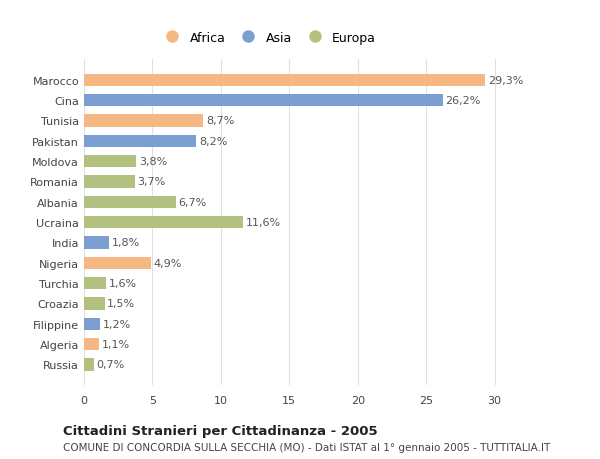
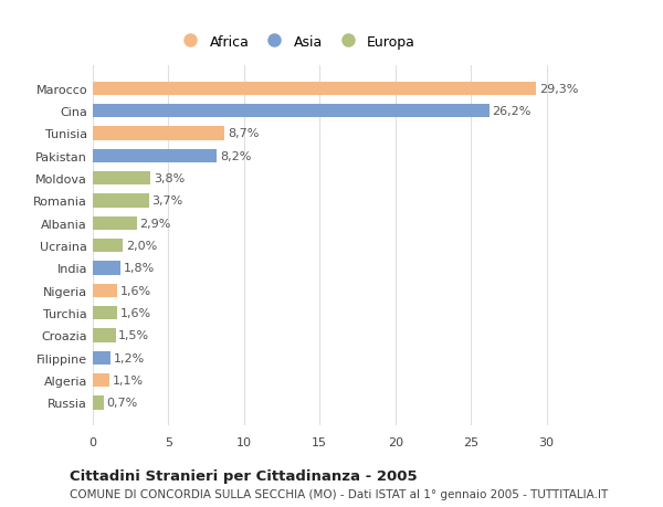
Albania: 6,7% -> 2,9%
Ucraina: 11,6% -> 2,0%
Nigeria: 4,9% -> 1,6%
